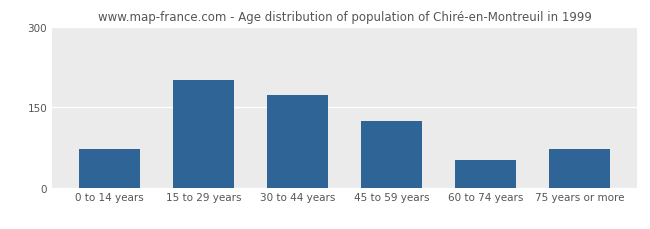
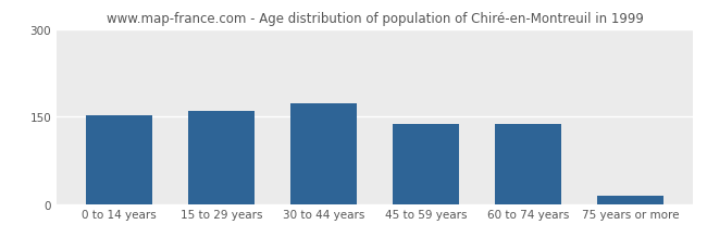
0 to 14 years: 72 -> 152
15 to 29 years: 200 -> 159
45 to 59 years: 124 -> 138
60 to 74 years: 52 -> 137
75 years or more: 72 -> 15
